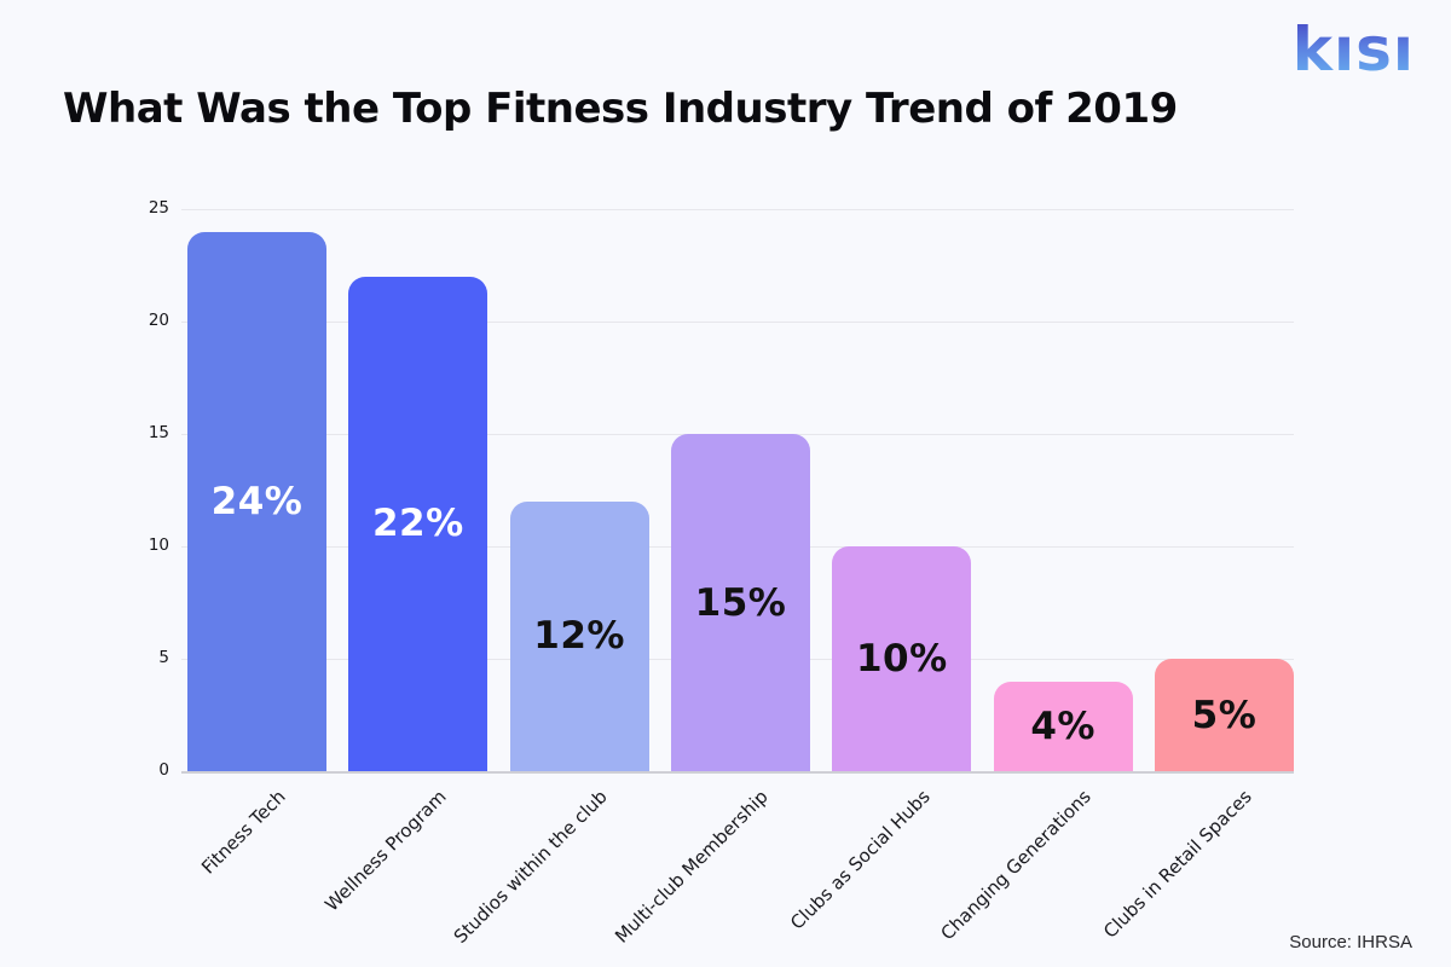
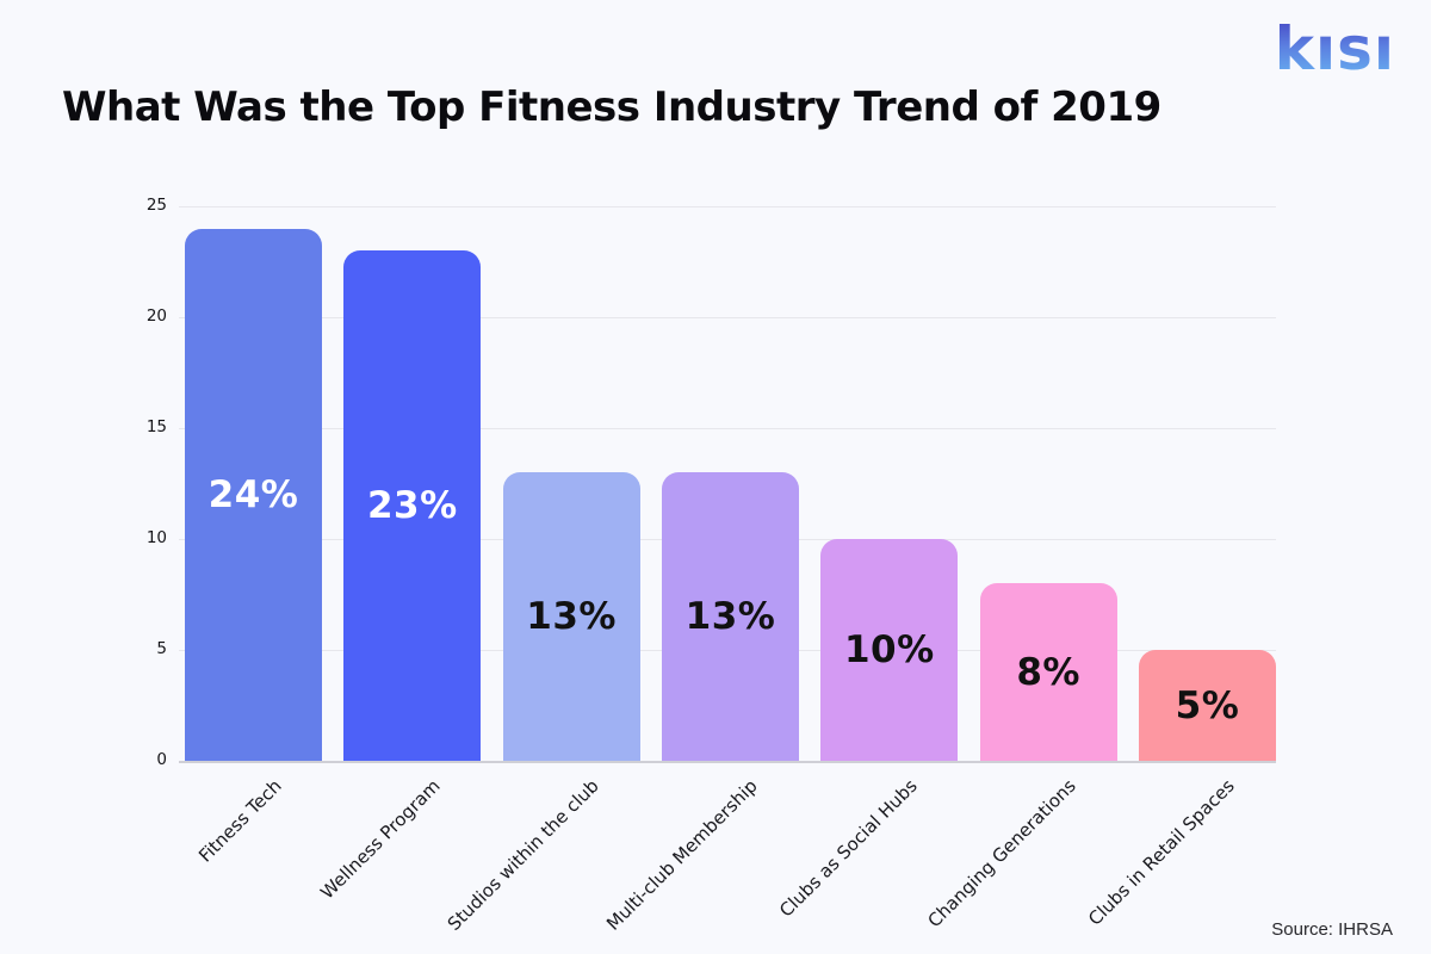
Wellness Program: 22% -> 23%
Studios within the club: 12% -> 13%
Multi-club Membership: 15% -> 13%
Changing Generations: 4% -> 8%
